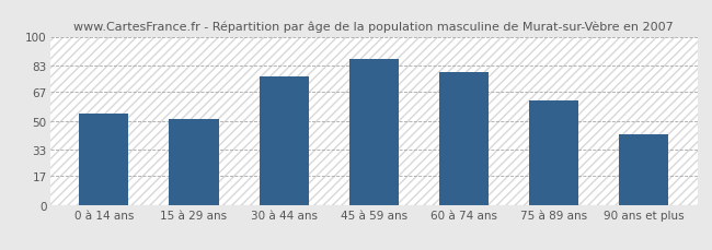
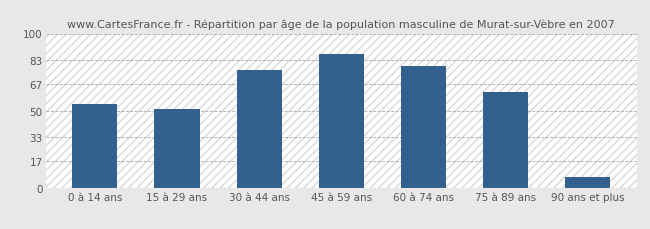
90 ans et plus: 42 -> 7
